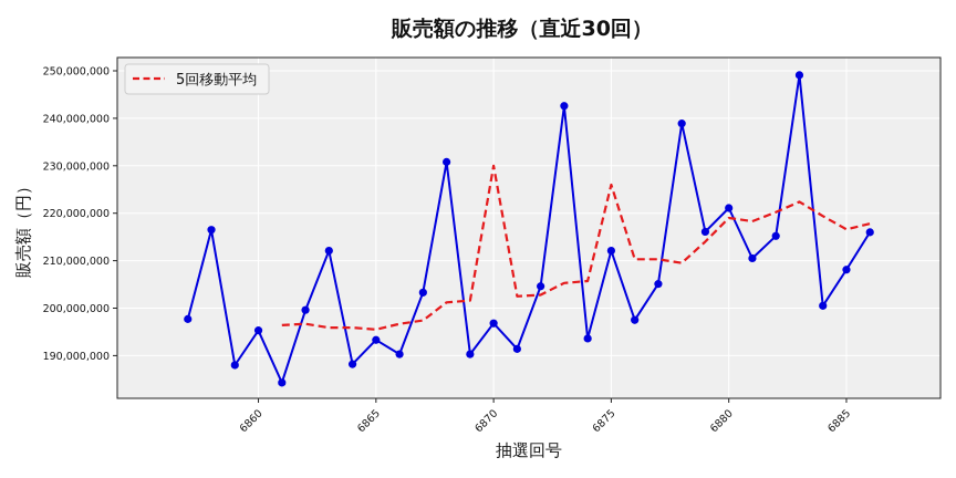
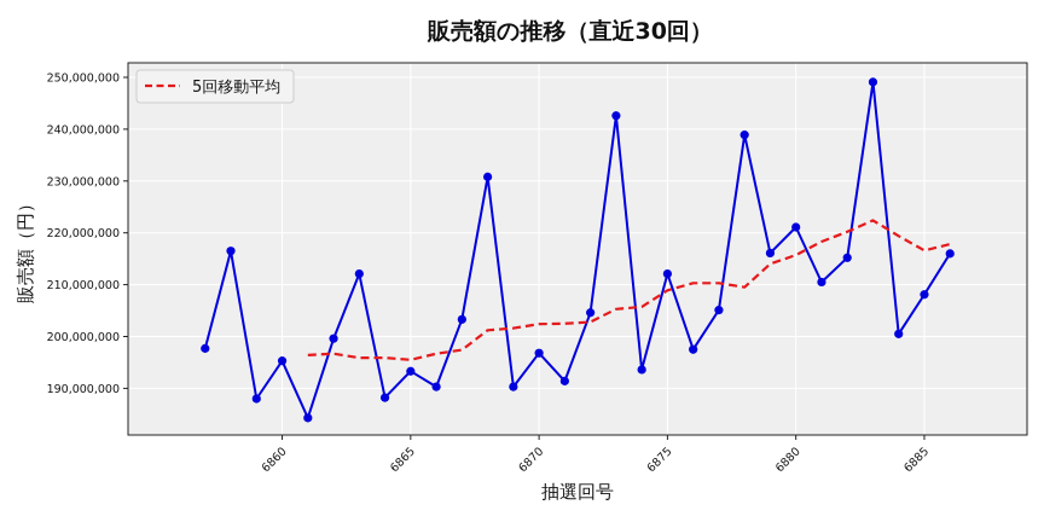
5回移動平均/6870: 230000000 -> 202000000
5回移動平均/6875: 226000000 -> 209000000
5回移動平均/6880: 219000000 -> 216000000
